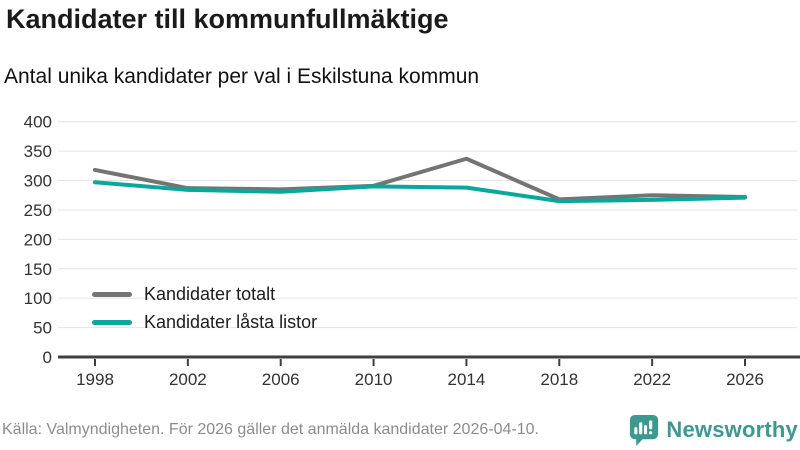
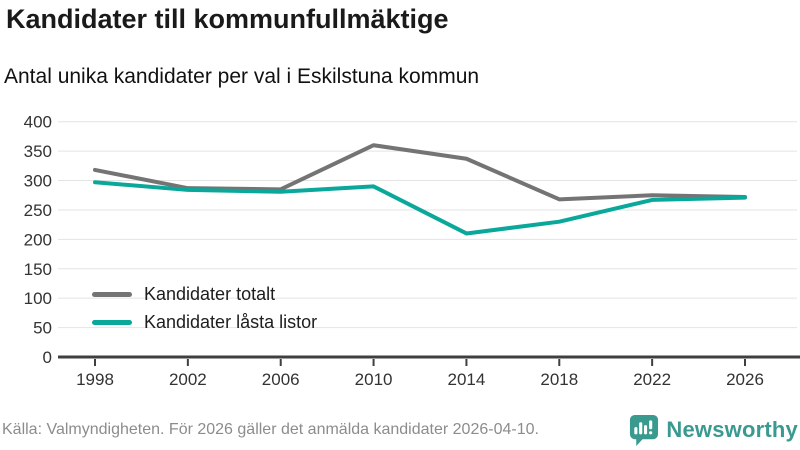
Kandidater totalt/2010: 290 -> 360
Kandidater låsta listor/2014: 290 -> 210
Kandidater låsta listor/2018: 260 -> 230
